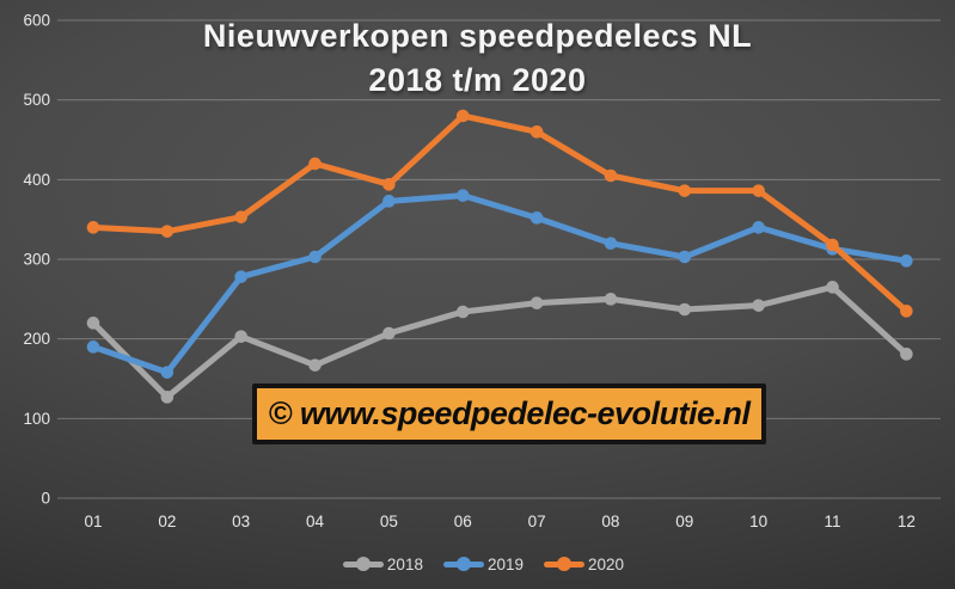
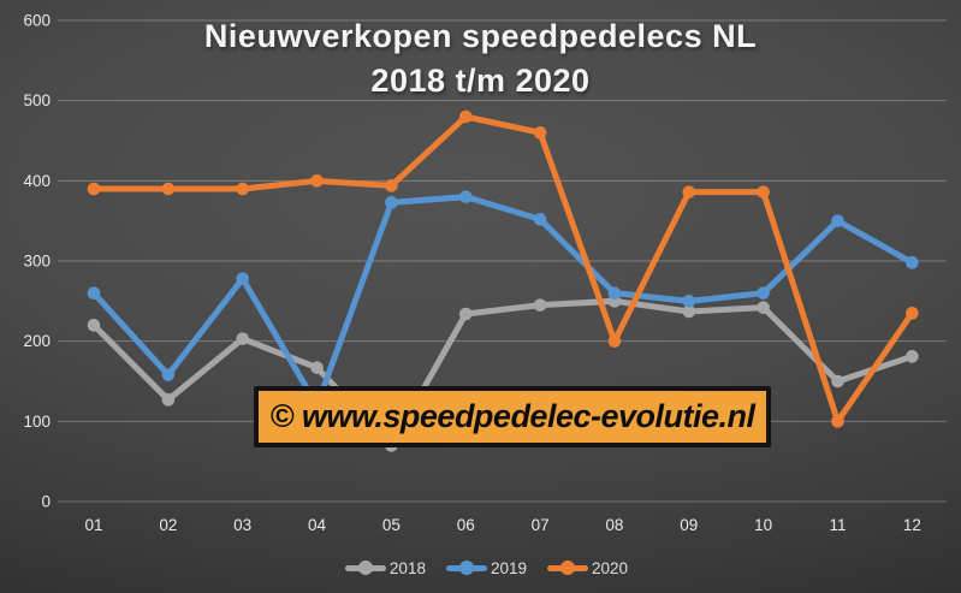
2019/01: 190 -> 260
2020/01: 340 -> 390
2020/02: 340 -> 390
2020/03: 350 -> 390
2019/04: 300 -> 120
2020/04: 420 -> 400
2018/05: 210 -> 70
2019/08: 320 -> 260
2020/08: 400 -> 200
2019/09: 300 -> 250
2019/10: 340 -> 260
2018/11: 260 -> 150
2019/11: 310 -> 350
2020/11: 320 -> 100
